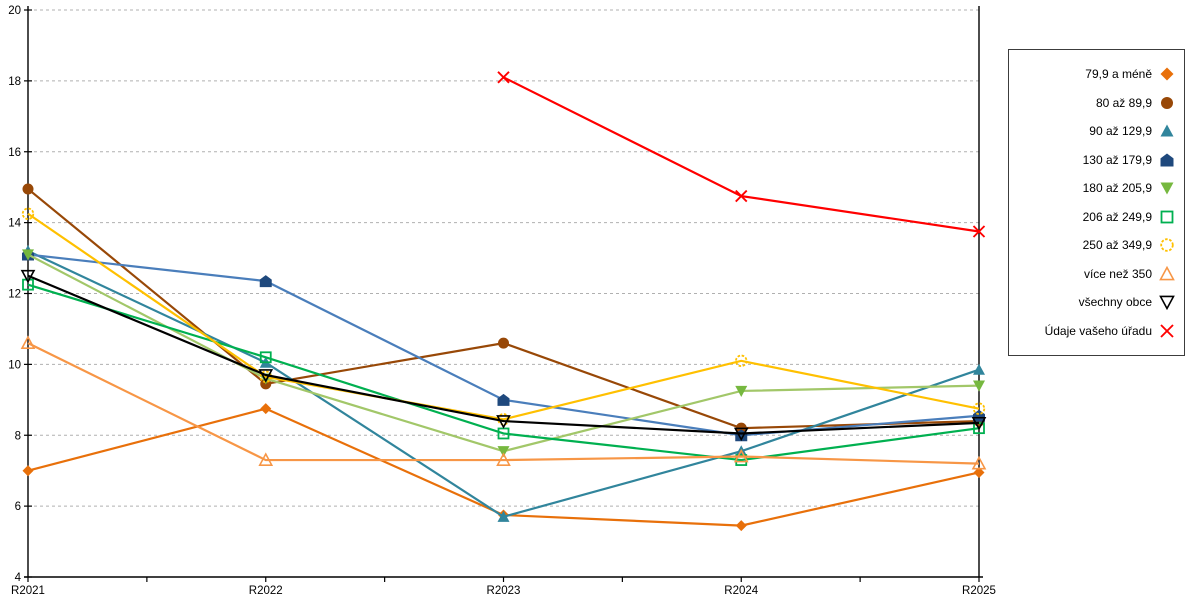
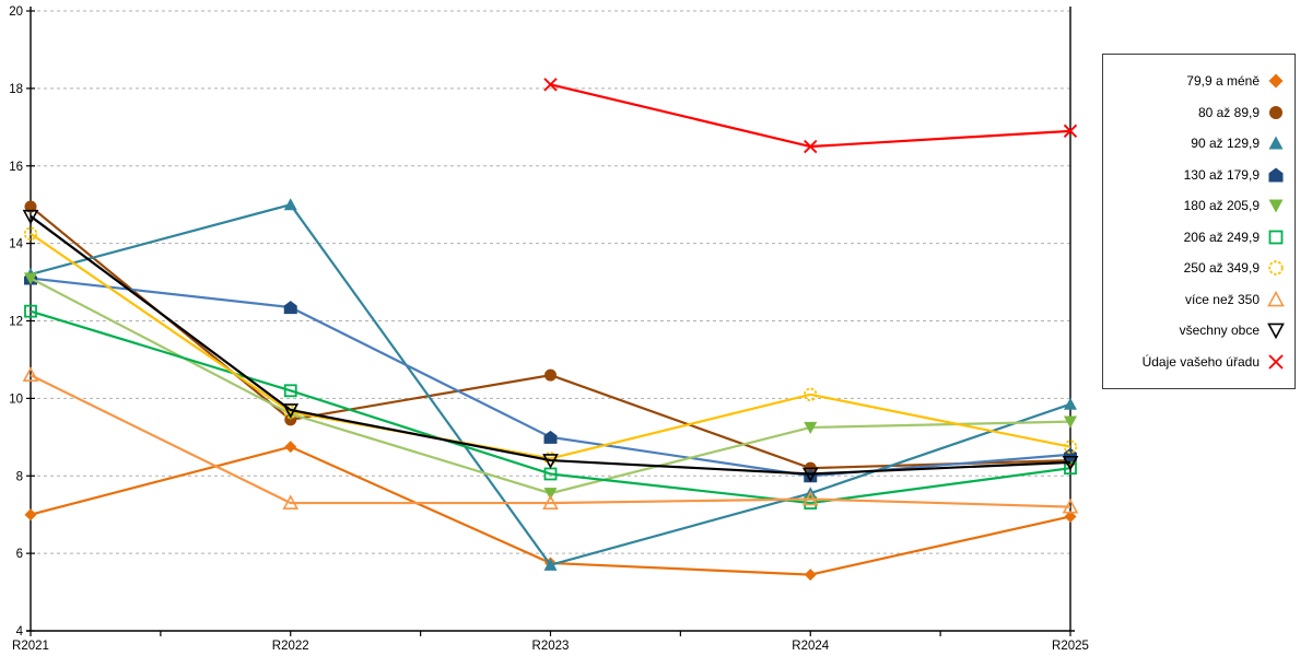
všechny obce/R2021: 12.5 -> 14.7
90 až 129,9/R2022: 10.1 -> 15.0
Údaje vašeho úřadu/R2024: 14.8 -> 16.5
Údaje vašeho úřadu/R2025: 13.8 -> 16.9
